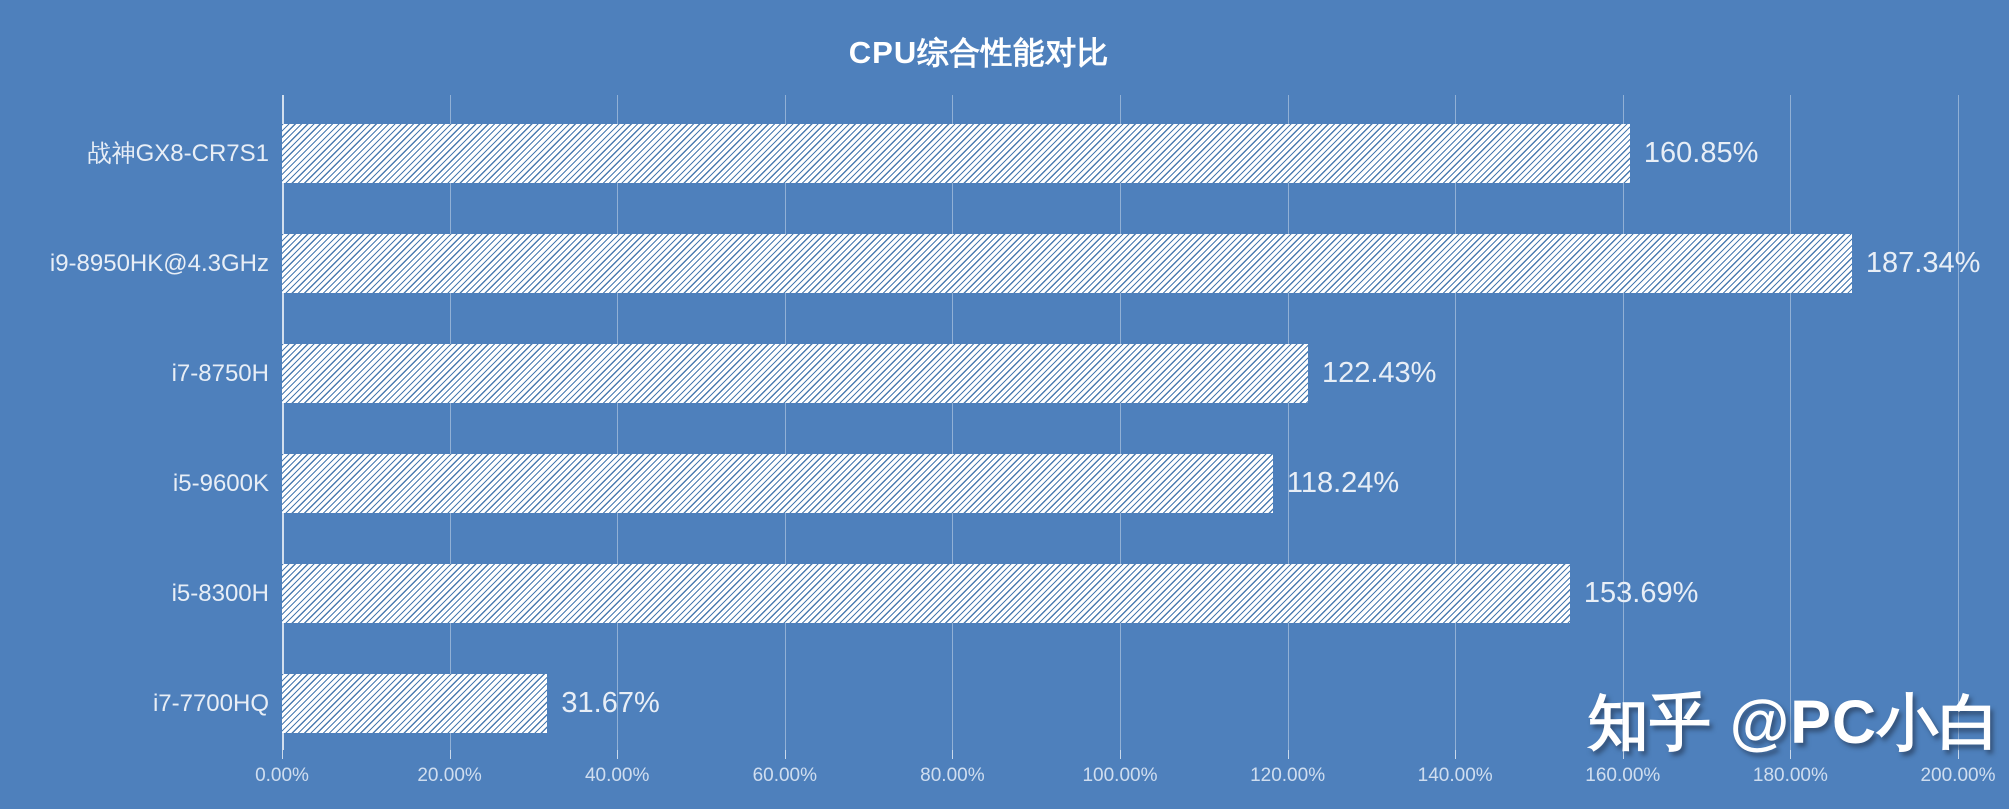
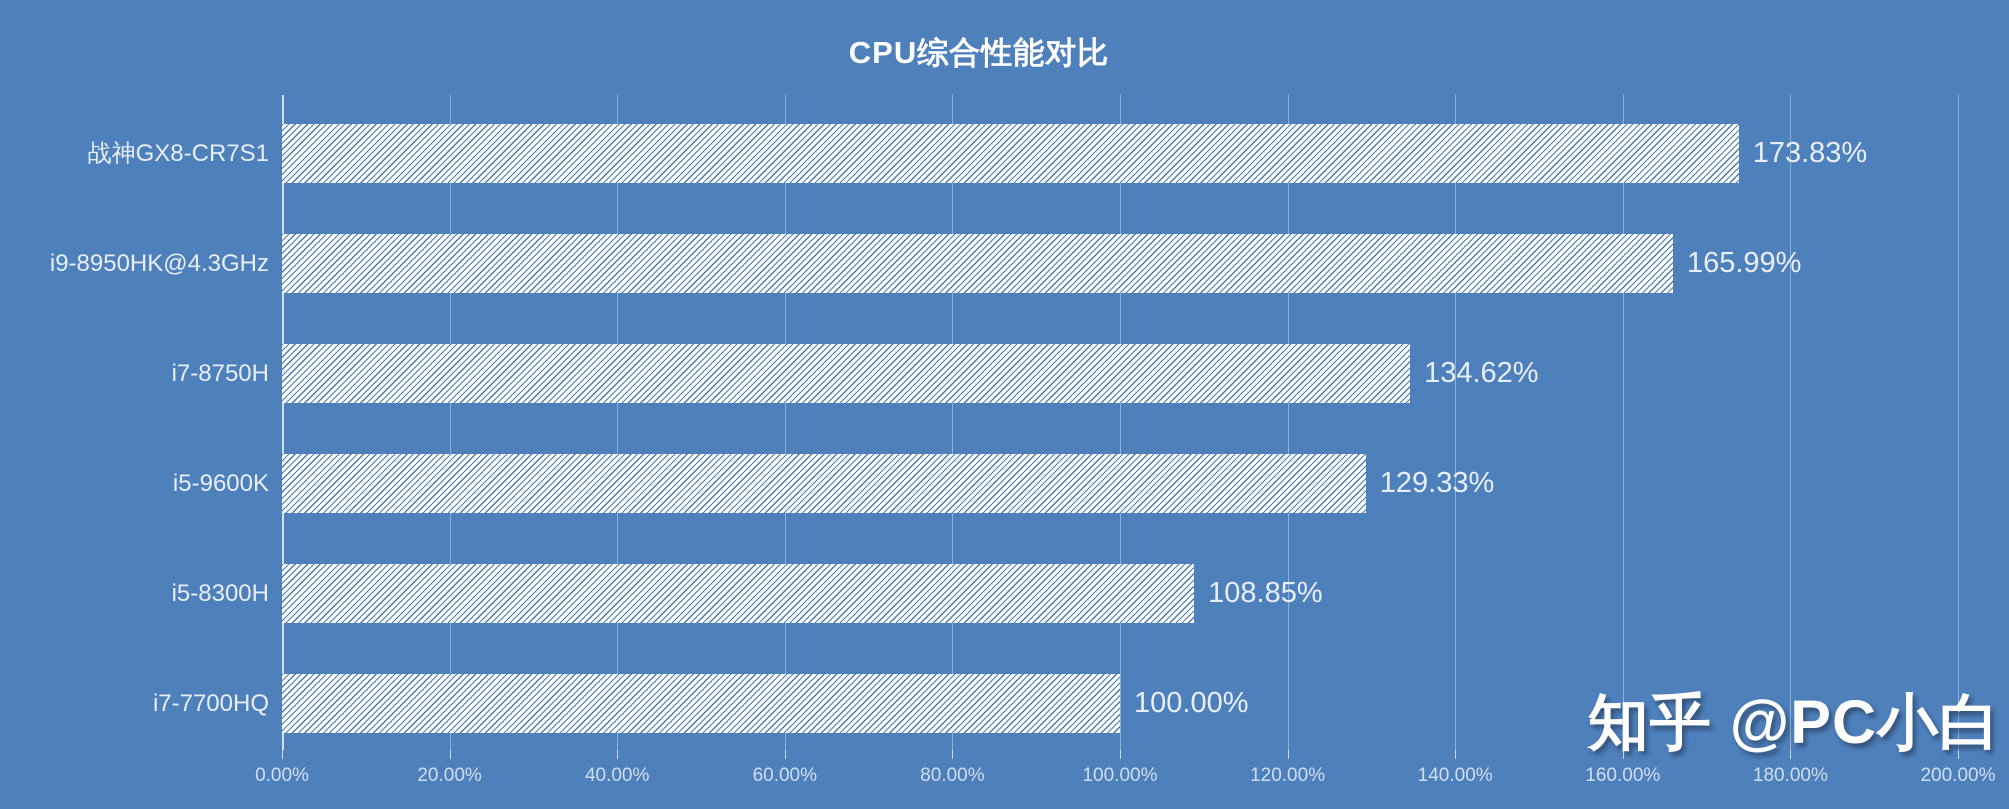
战神GX8-CR7S1: 160.85% -> 173.83%
i9-8950HK@4.3GHz: 187.34% -> 165.99%
i7-8750H: 122.43% -> 134.62%
i5-9600K: 118.24% -> 129.33%
i5-8300H: 153.69% -> 108.85%
i7-7700HQ: 31.67% -> 100.00%
